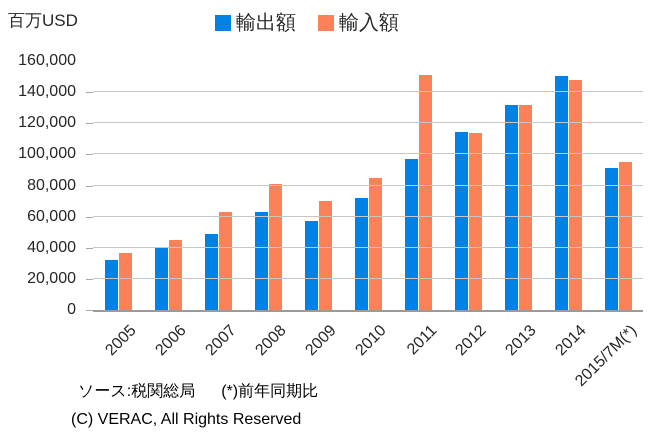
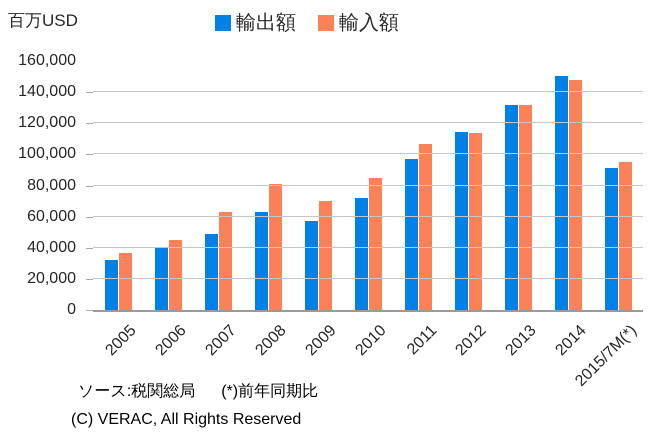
輸入額/2011: 151000 -> 107000
